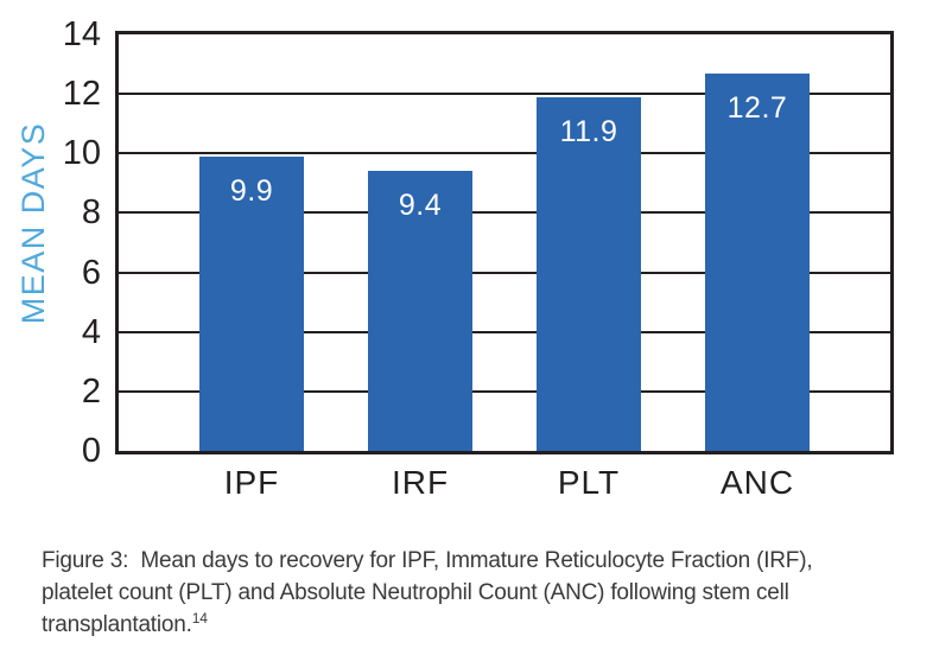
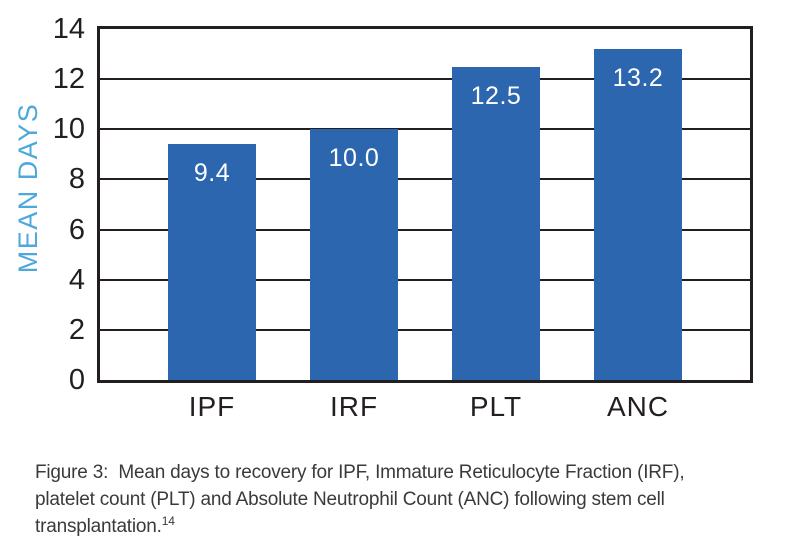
IPF: 9.9 -> 9.4
IRF: 9.4 -> 10.0
PLT: 11.9 -> 12.5
ANC: 12.7 -> 13.2
